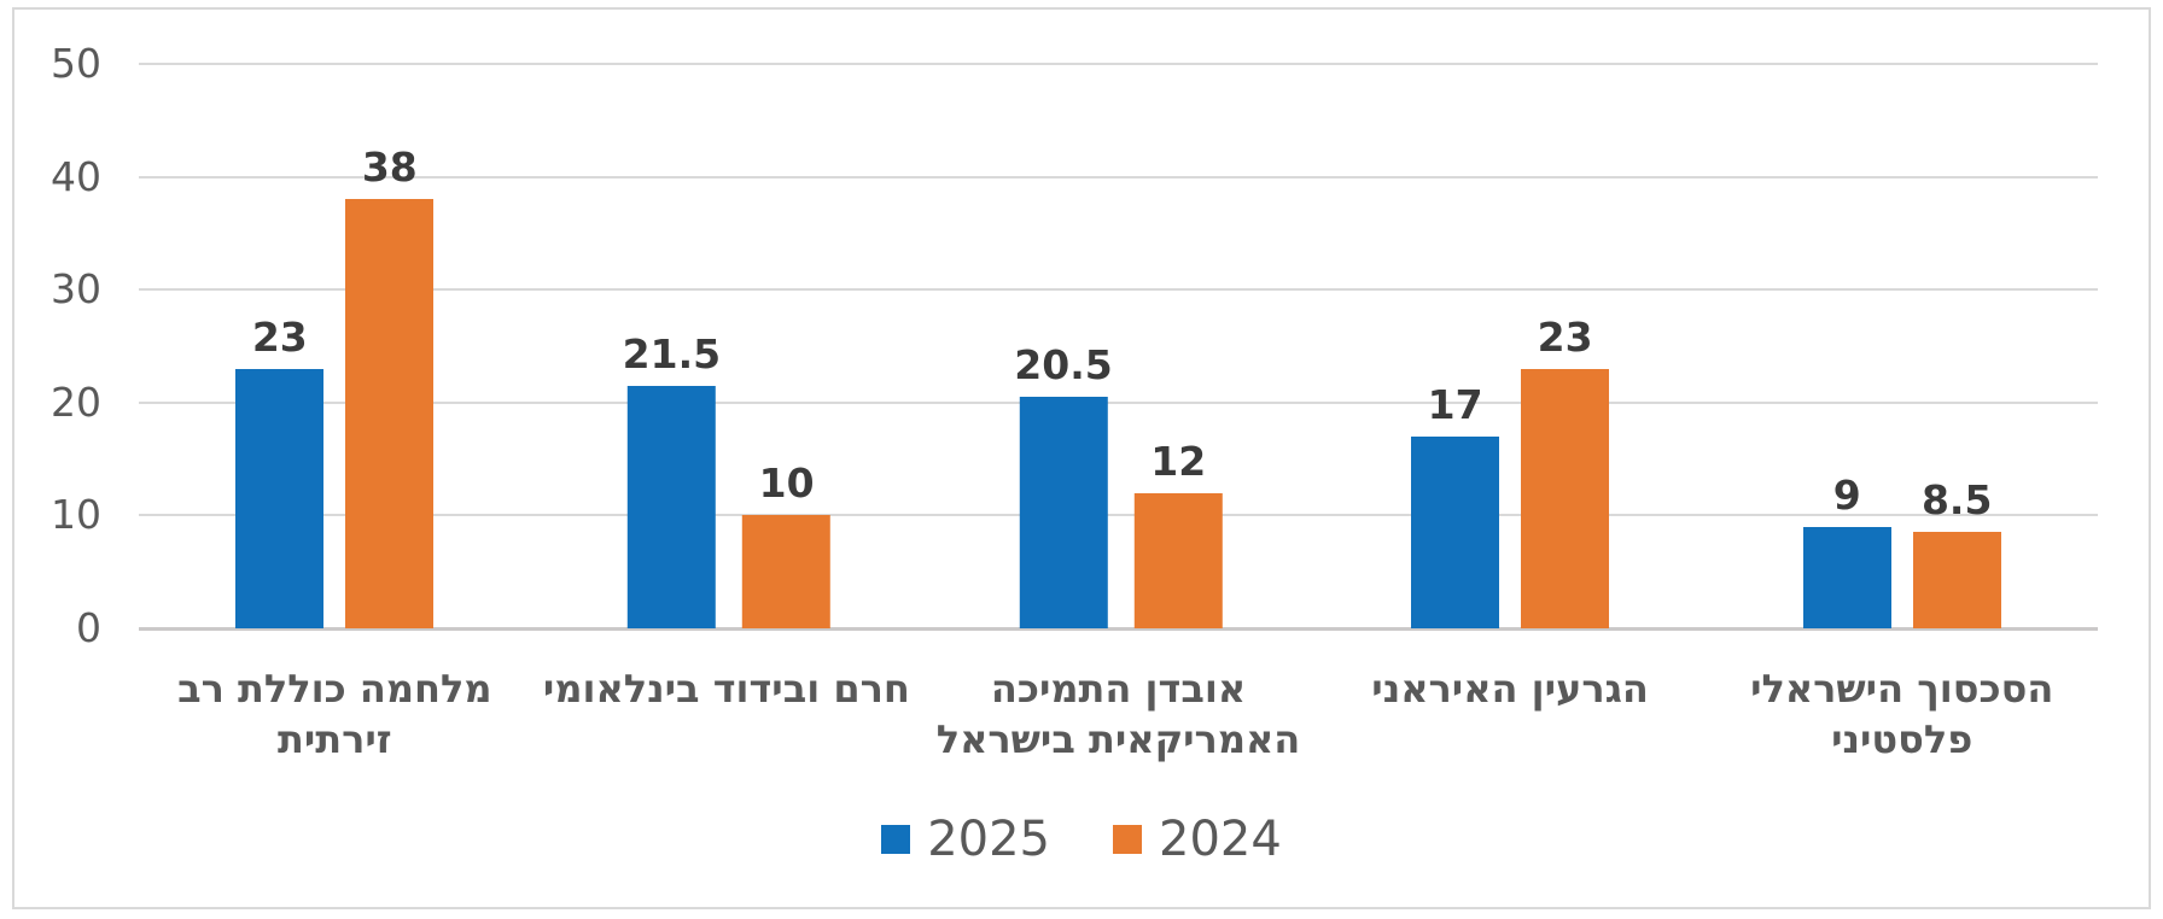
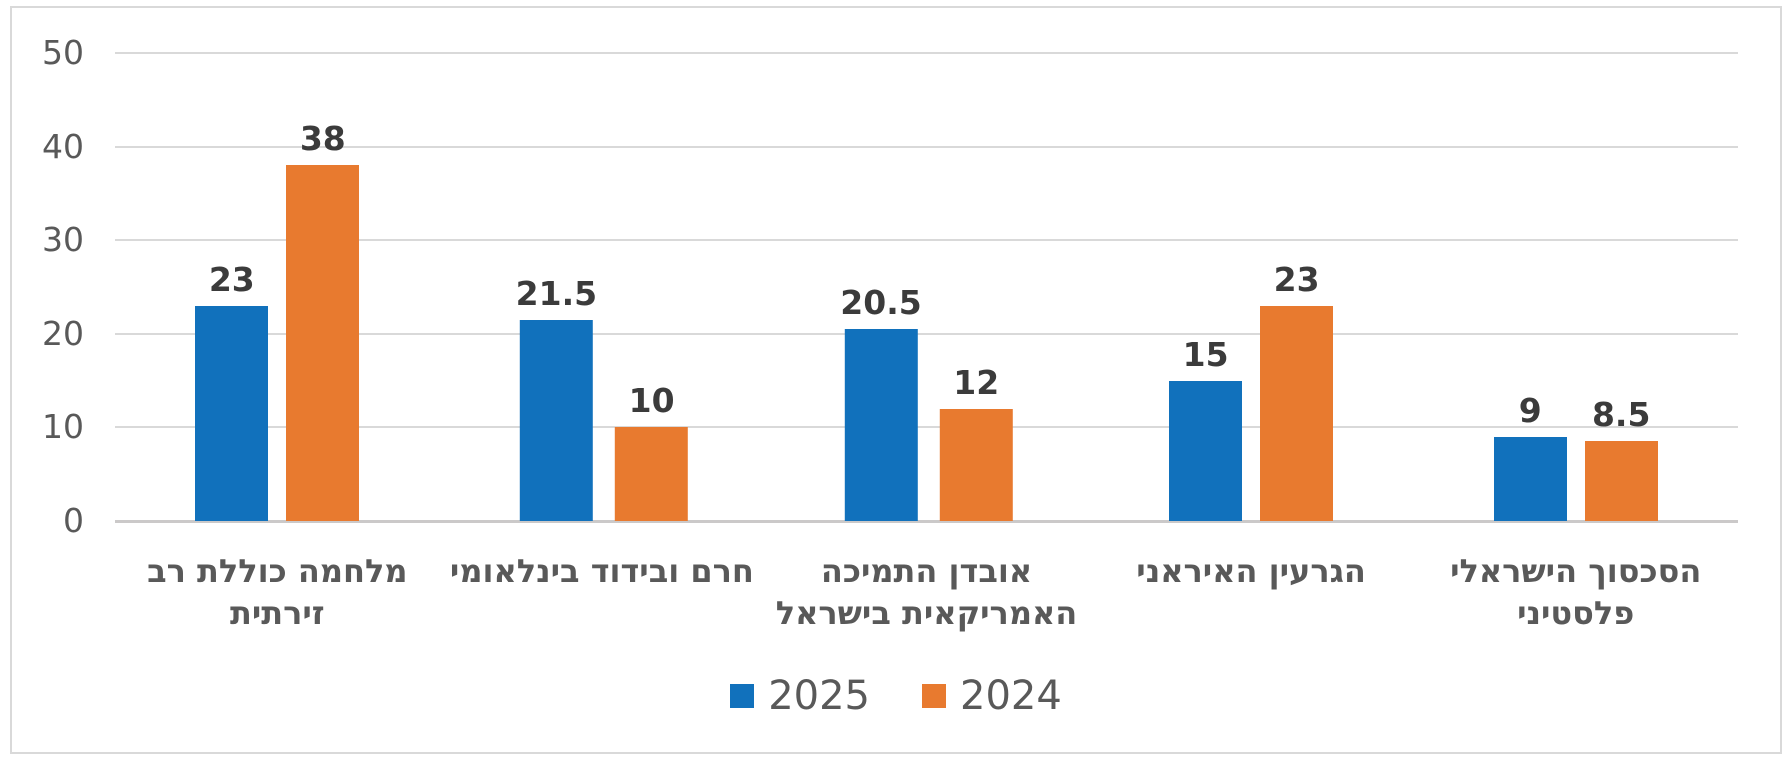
2025/הגרעין האיראני: 17 -> 15
